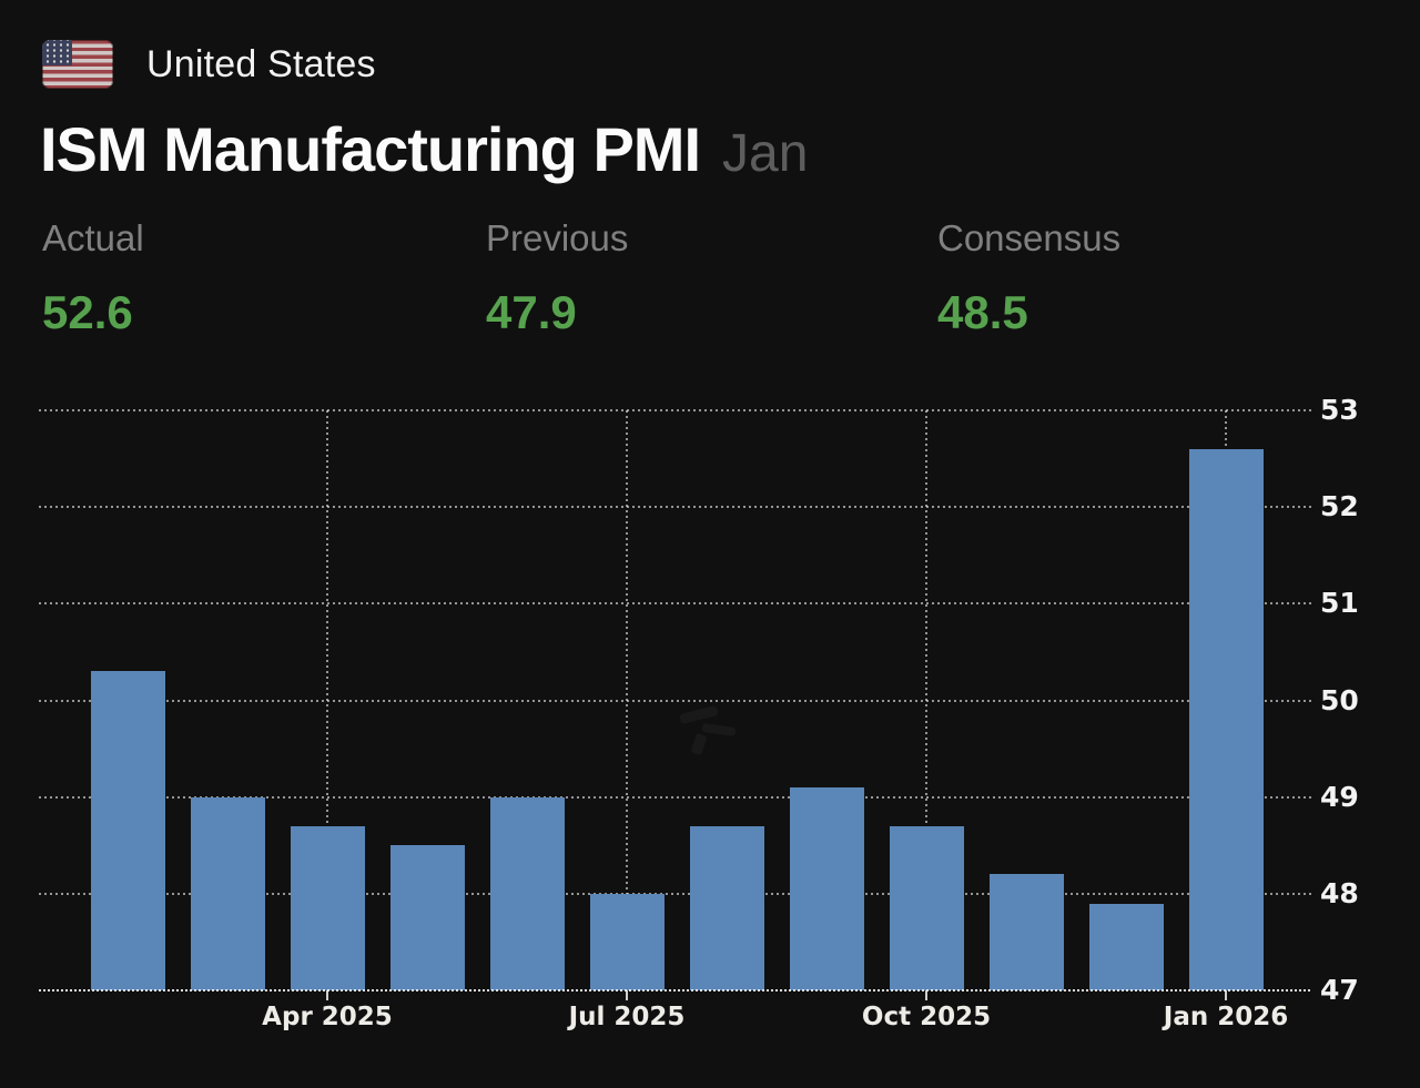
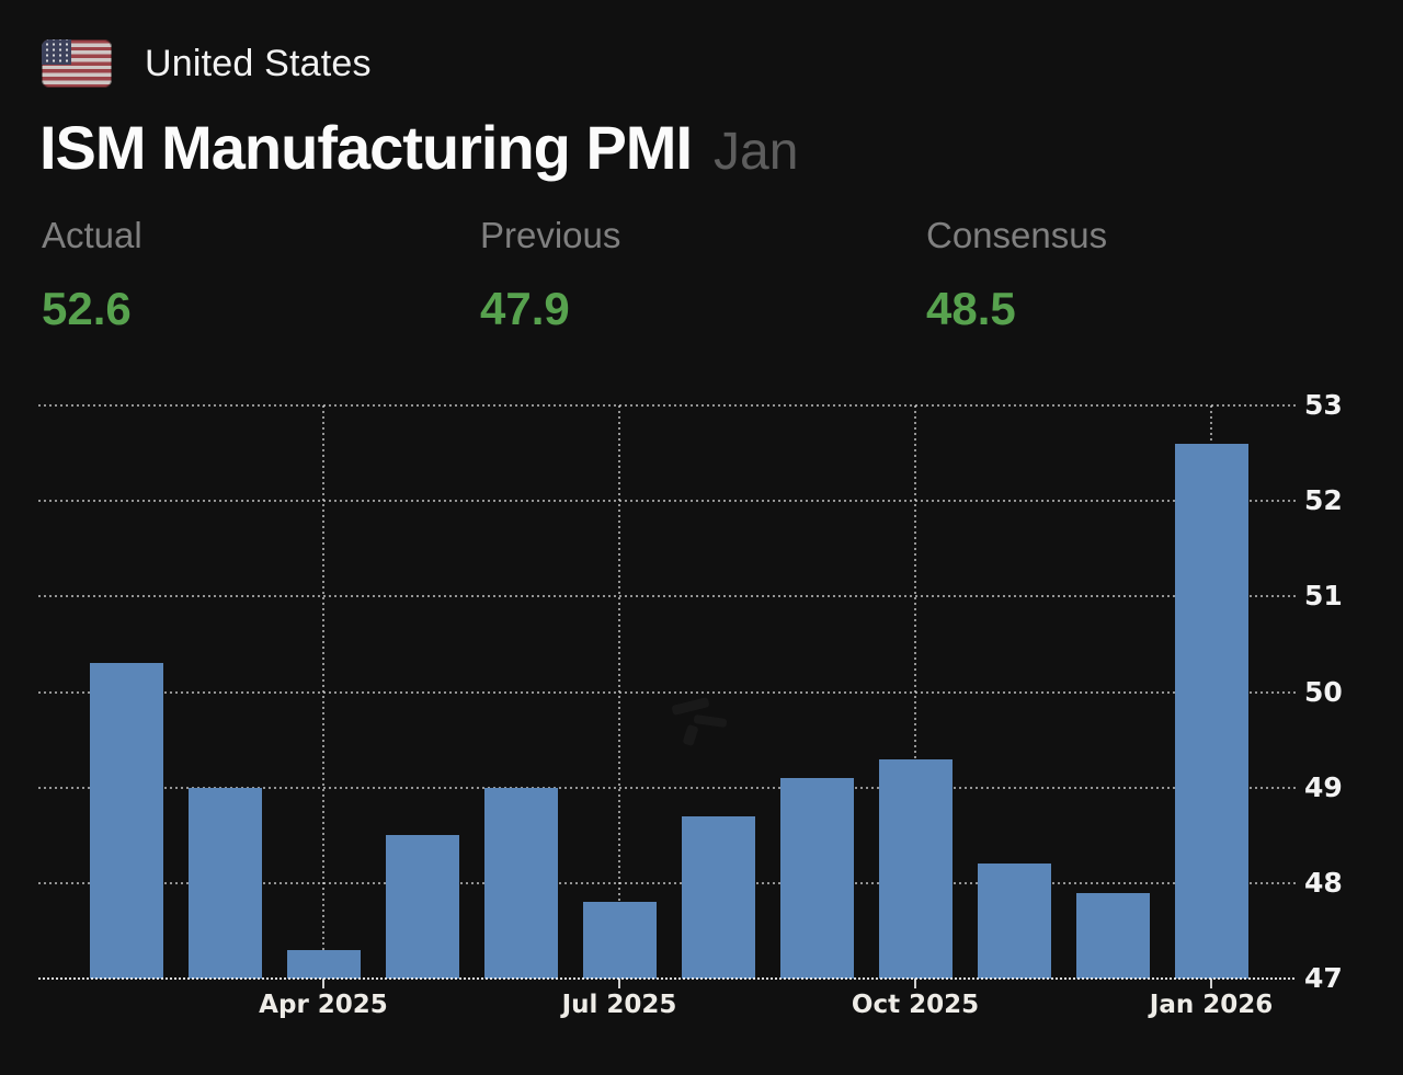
Apr 2025: 48.7 -> 47.3
Jul 2025: 48.0 -> 47.8
Oct 2025: 48.7 -> 49.3
